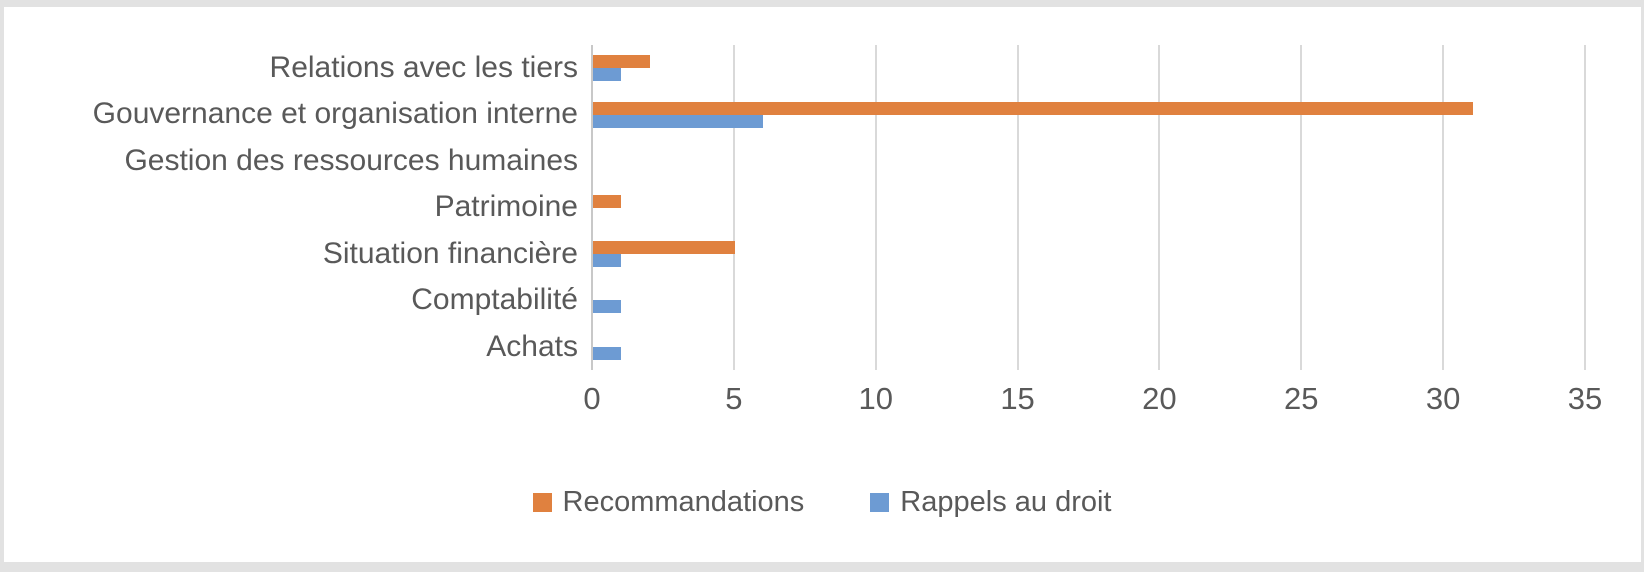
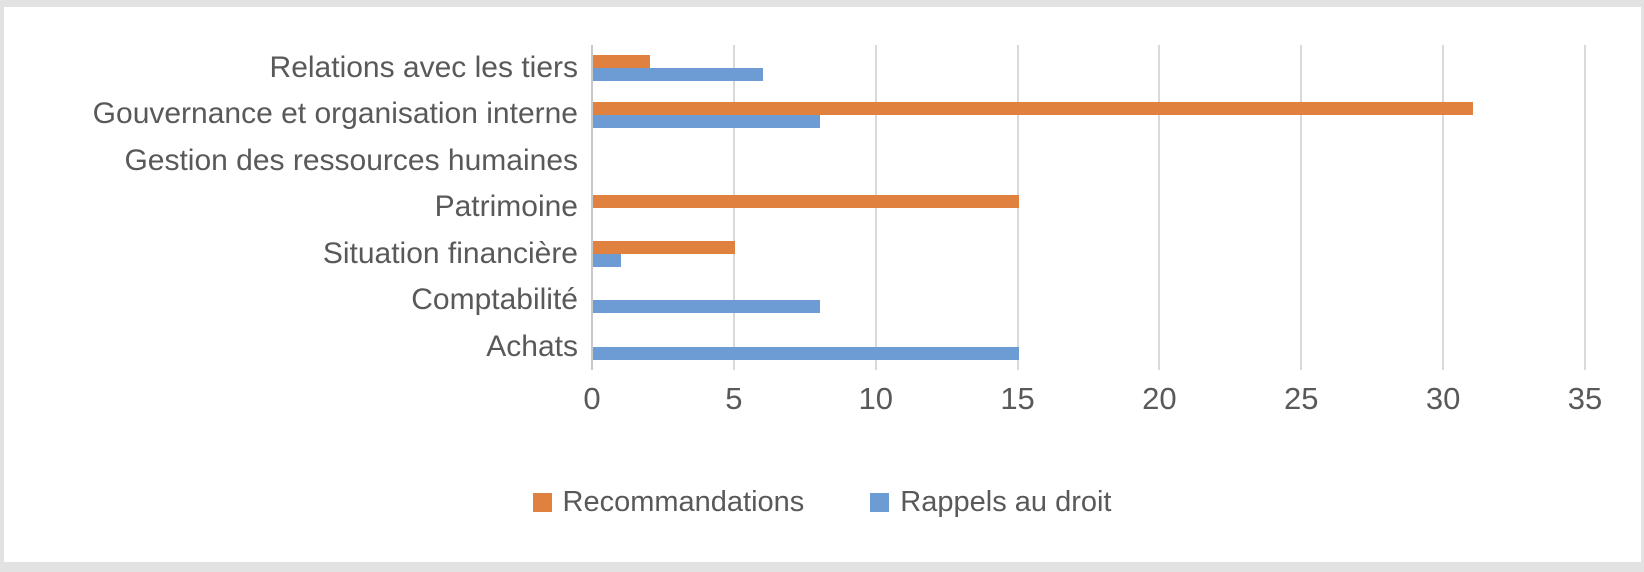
Rappels au droit/Relations avec les tiers: 1 -> 6
Rappels au droit/Gouvernance et organisation interne: 6 -> 8
Recommandations/Patrimoine: 1 -> 15
Rappels au droit/Comptabilité: 1 -> 8
Rappels au droit/Achats: 1 -> 15
